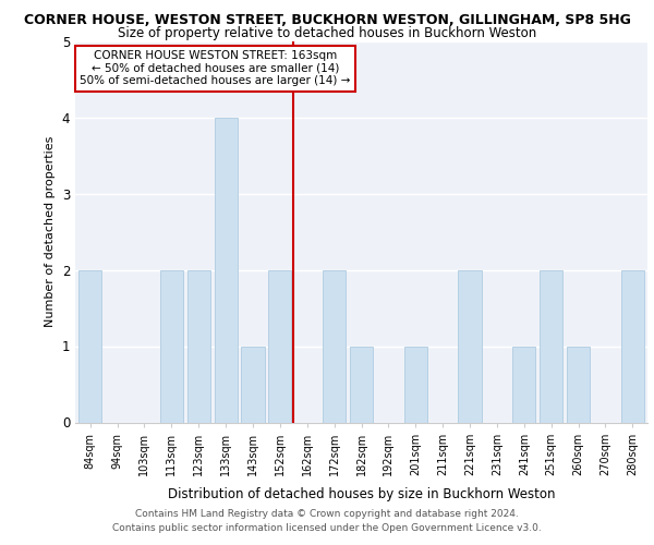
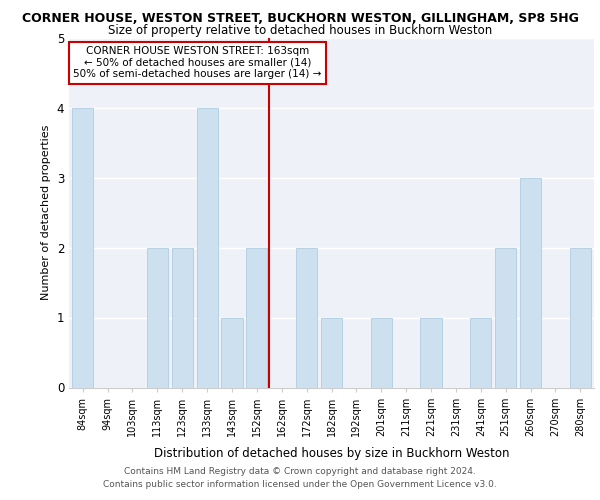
84sqm: 2 -> 4
221sqm: 2 -> 1
260sqm: 1 -> 3
